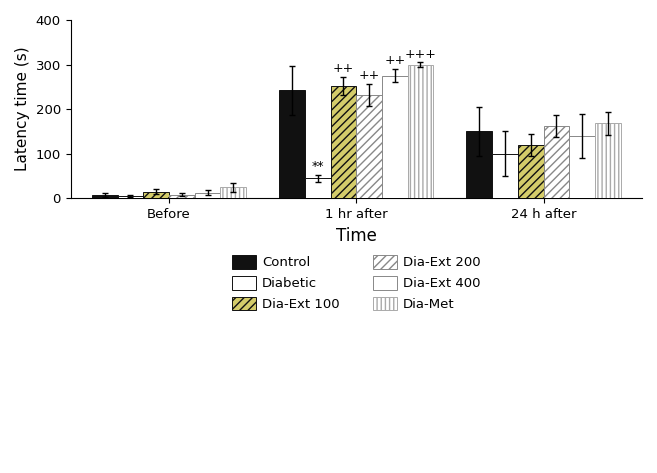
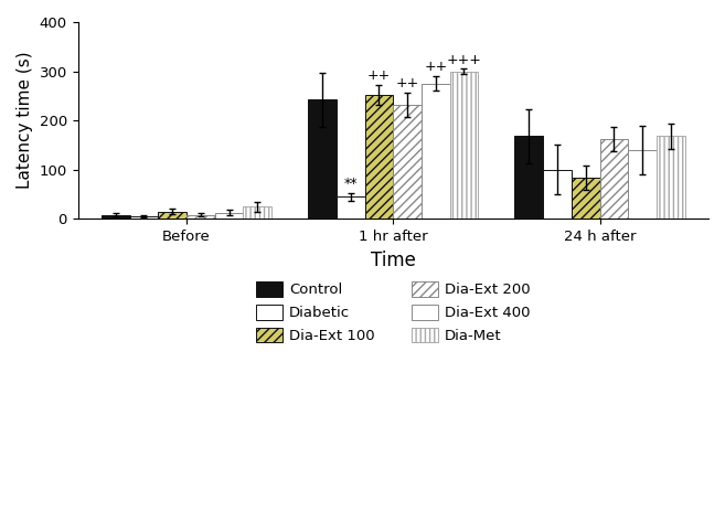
Control/24 h after: 150 -> 168
Dia-Ext 100/24 h after: 120 -> 83
